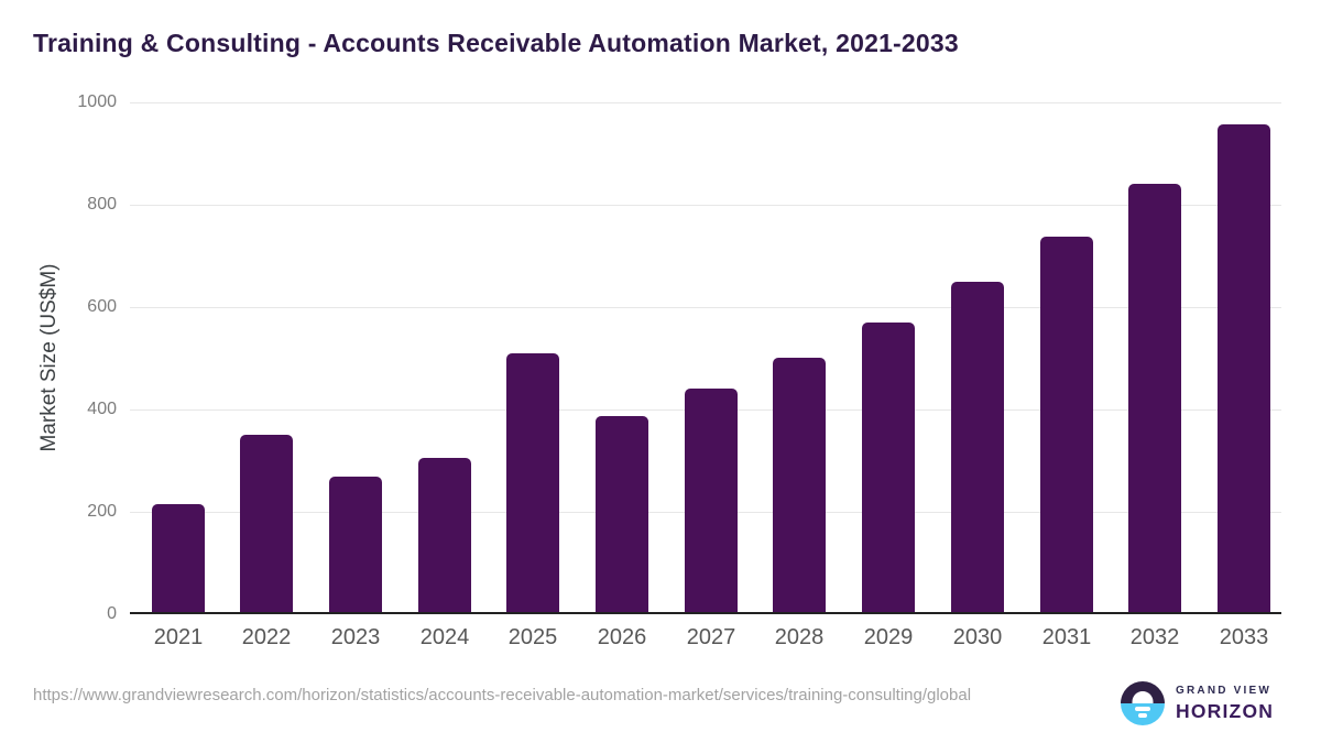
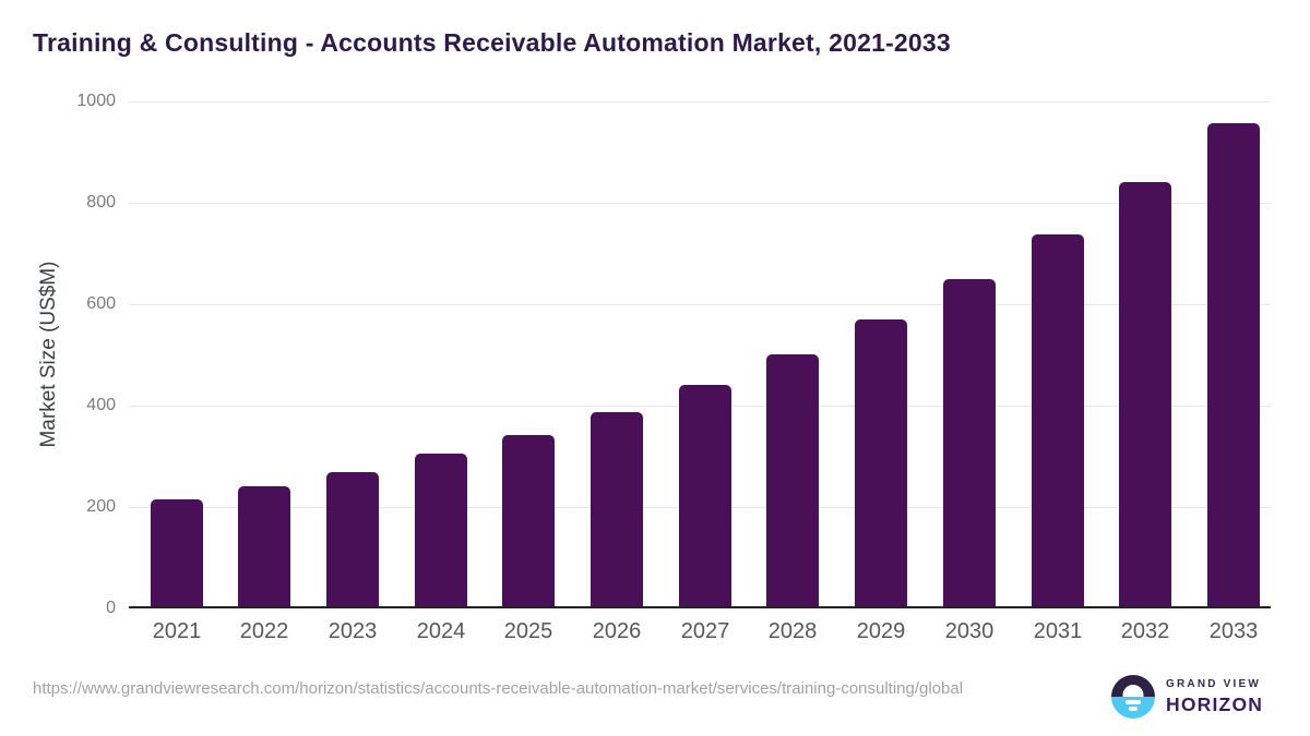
2022: 350 -> 240
2025: 510 -> 340
